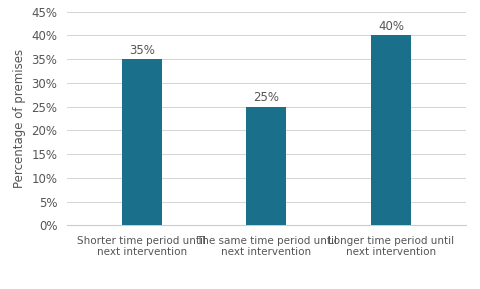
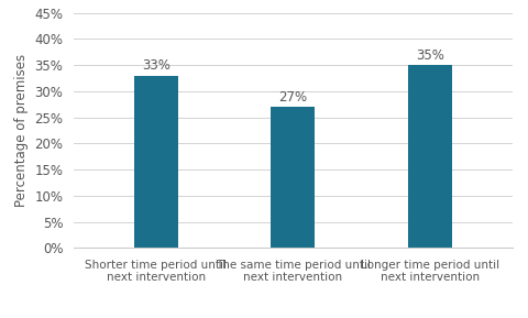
Shorter time period until next intervention: 35% -> 33%
The same time period until next intervention: 25% -> 27%
Longer time period until next intervention: 40% -> 35%
